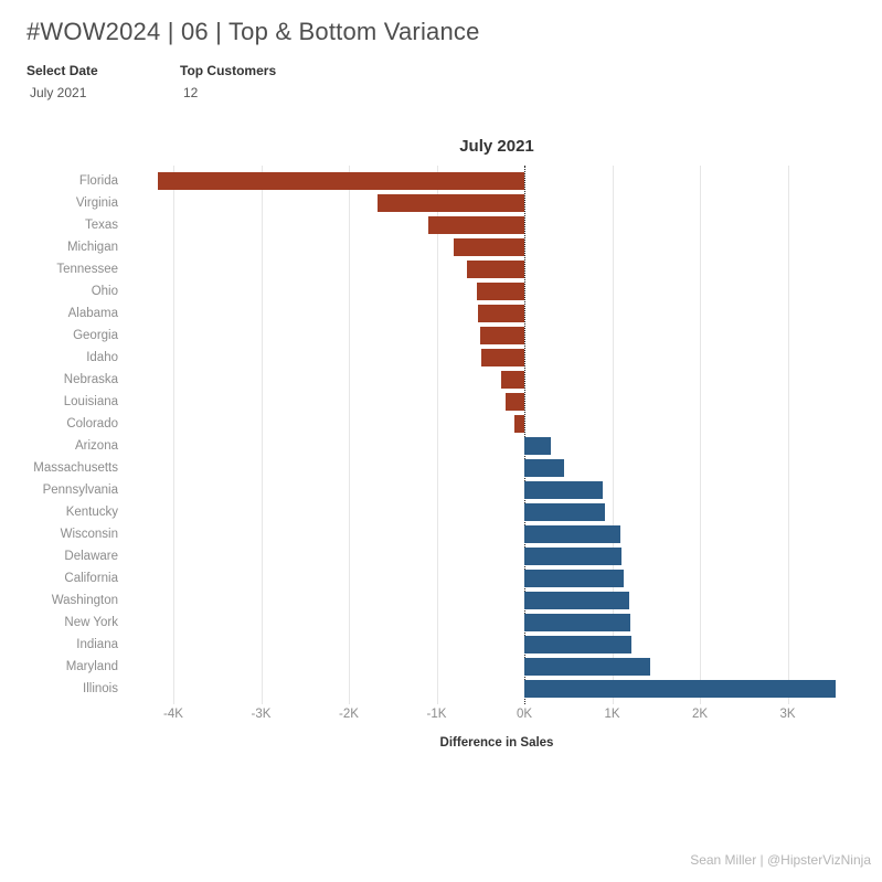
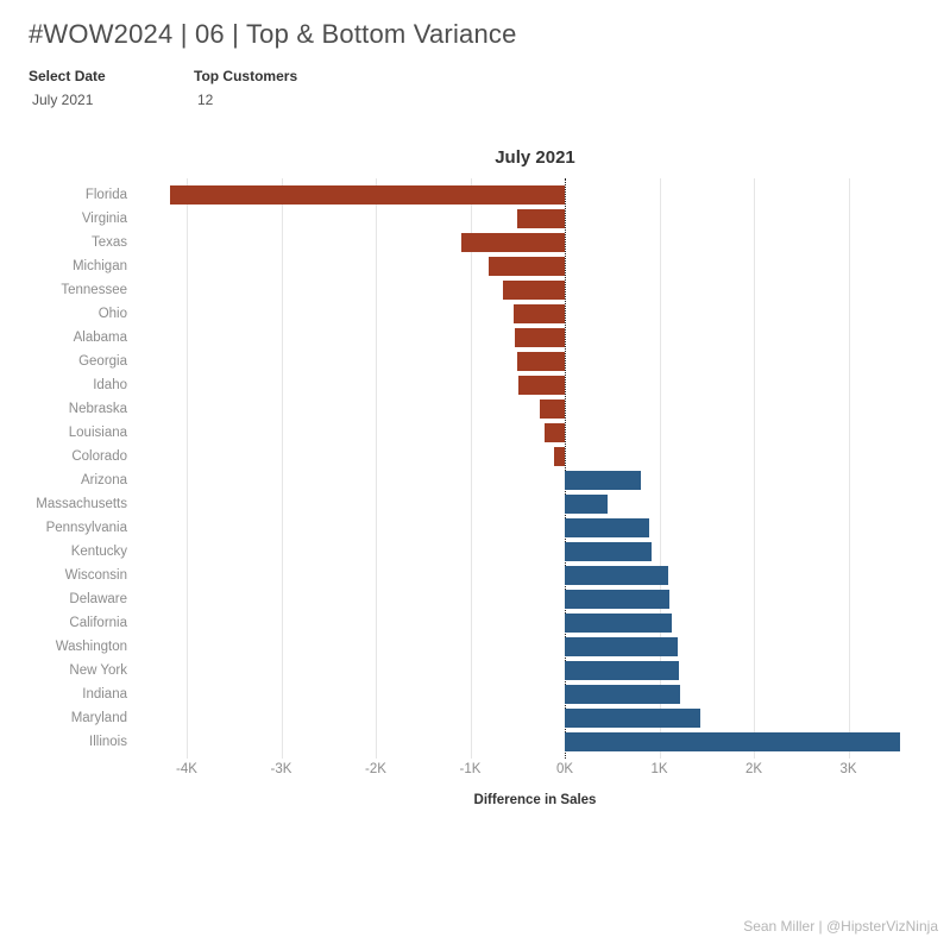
Virginia: -1.7K -> -0.5K
Arizona: 0.3K -> 0.8K
